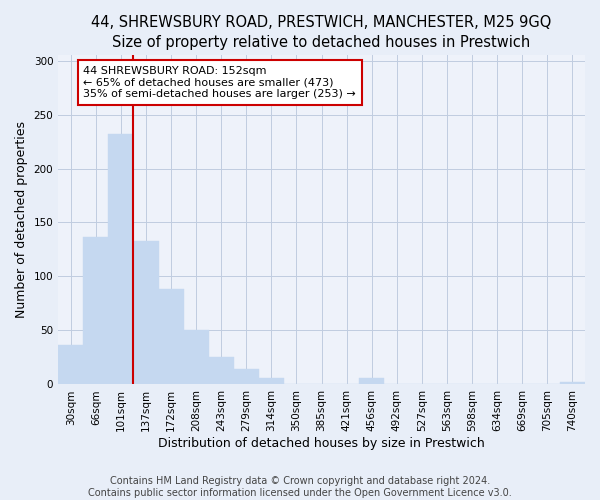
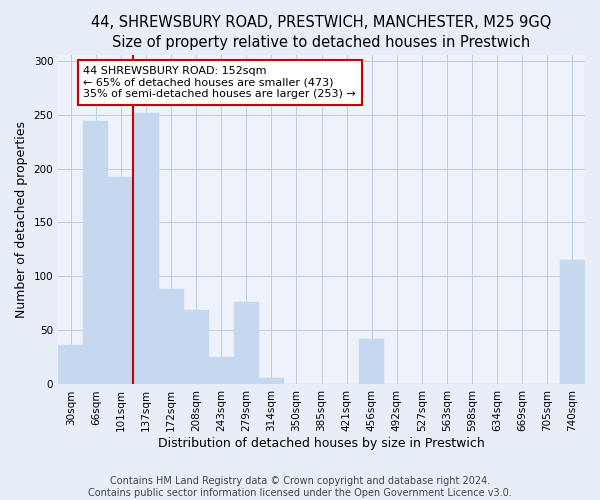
66sqm: 137 -> 244
101sqm: 232 -> 192
137sqm: 133 -> 251
208sqm: 50 -> 69
279sqm: 14 -> 76
456sqm: 6 -> 42
740sqm: 2 -> 115
